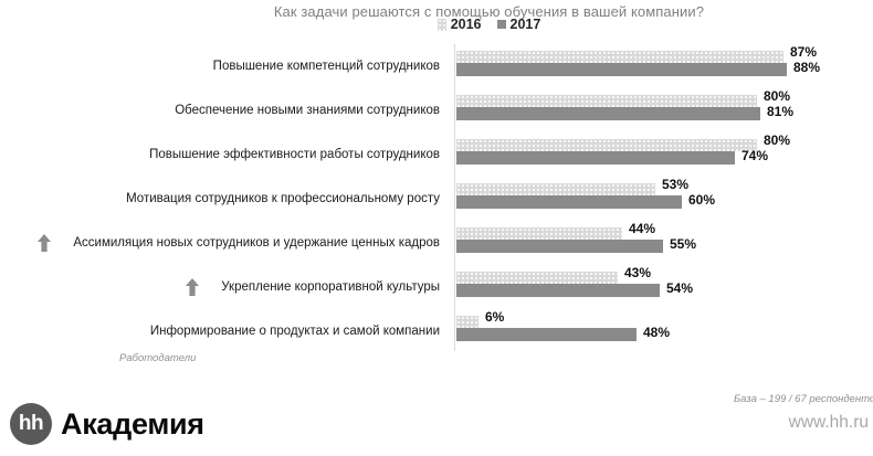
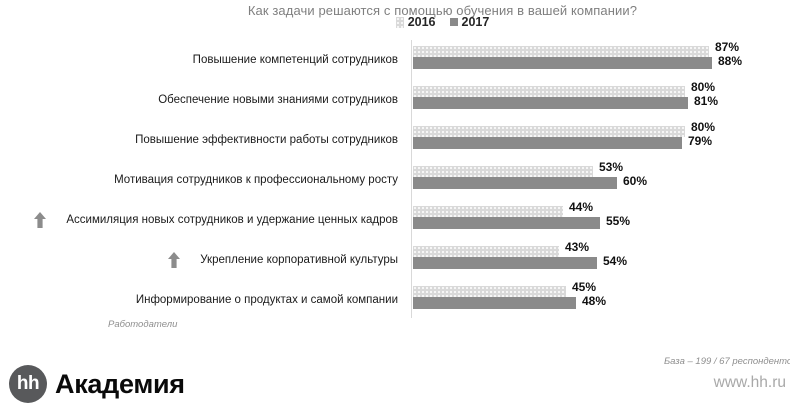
2017/Повышение эффективности работы сотрудников: 74% -> 79%
2016/Информирование о продуктах и самой компании: 6% -> 45%
